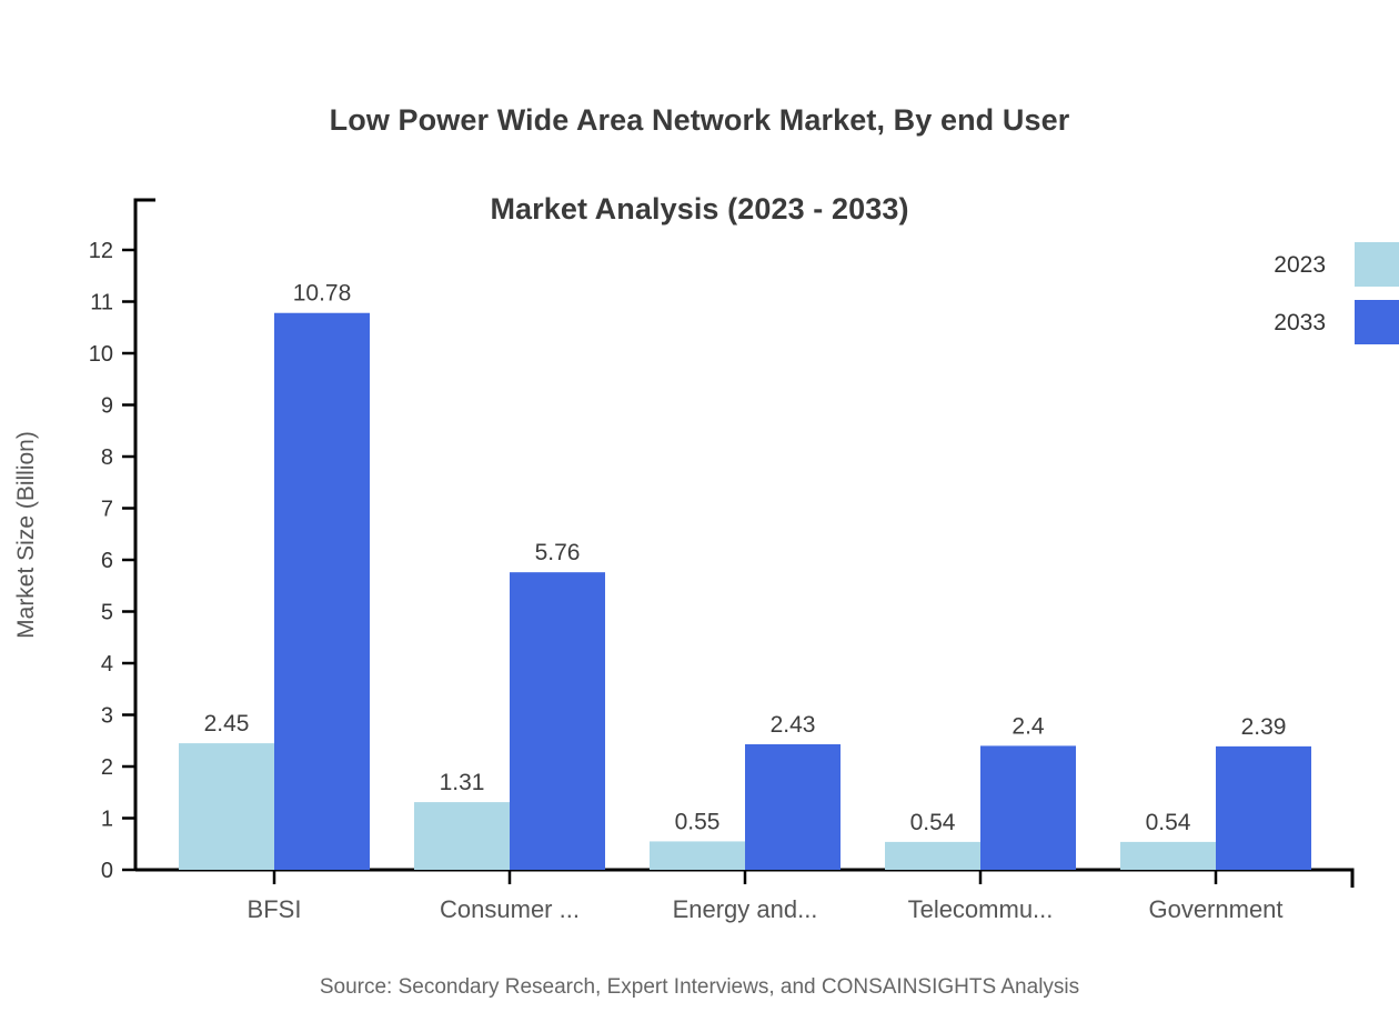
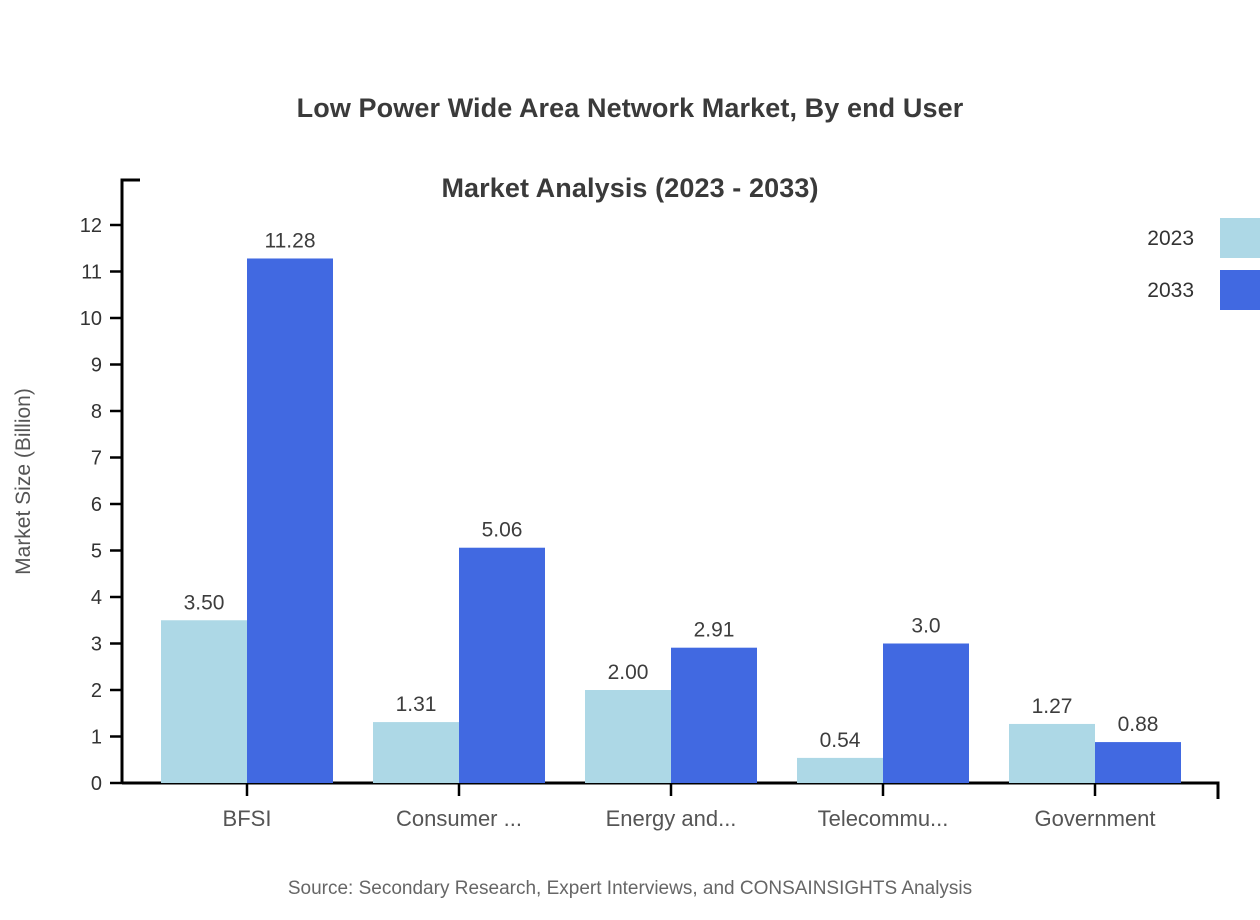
2023/BFSI: 2.45 -> 3.50
2033/BFSI: 10.78 -> 11.28
2033/Consumer ...: 5.76 -> 5.06
2023/Energy and...: 0.55 -> 2.00
2033/Energy and...: 2.43 -> 2.91
2033/Telecommu...: 2.4 -> 3.0
2023/Government: 0.54 -> 1.27
2033/Government: 2.39 -> 0.88
